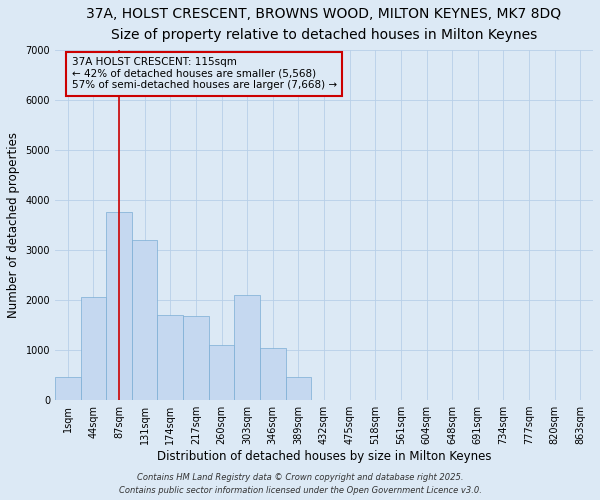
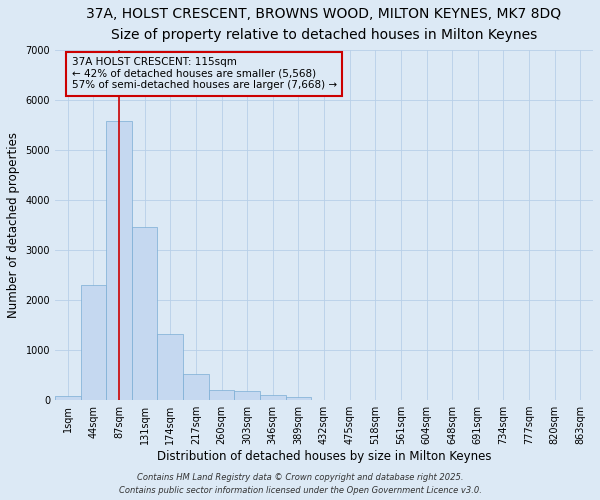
1sqm: 460 -> 80
44sqm: 2060 -> 2300
87sqm: 3760 -> 5580
131sqm: 3200 -> 3450
174sqm: 1700 -> 1320
217sqm: 1680 -> 520
260sqm: 1100 -> 210
303sqm: 2100 -> 190
346sqm: 1040 -> 100
389sqm: 460 -> 60
